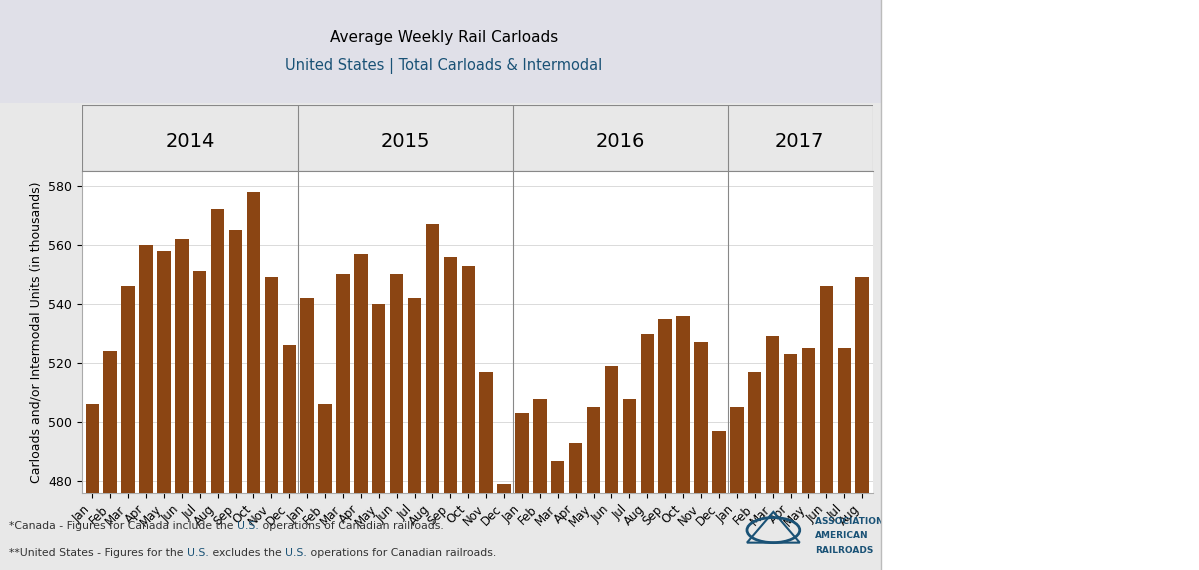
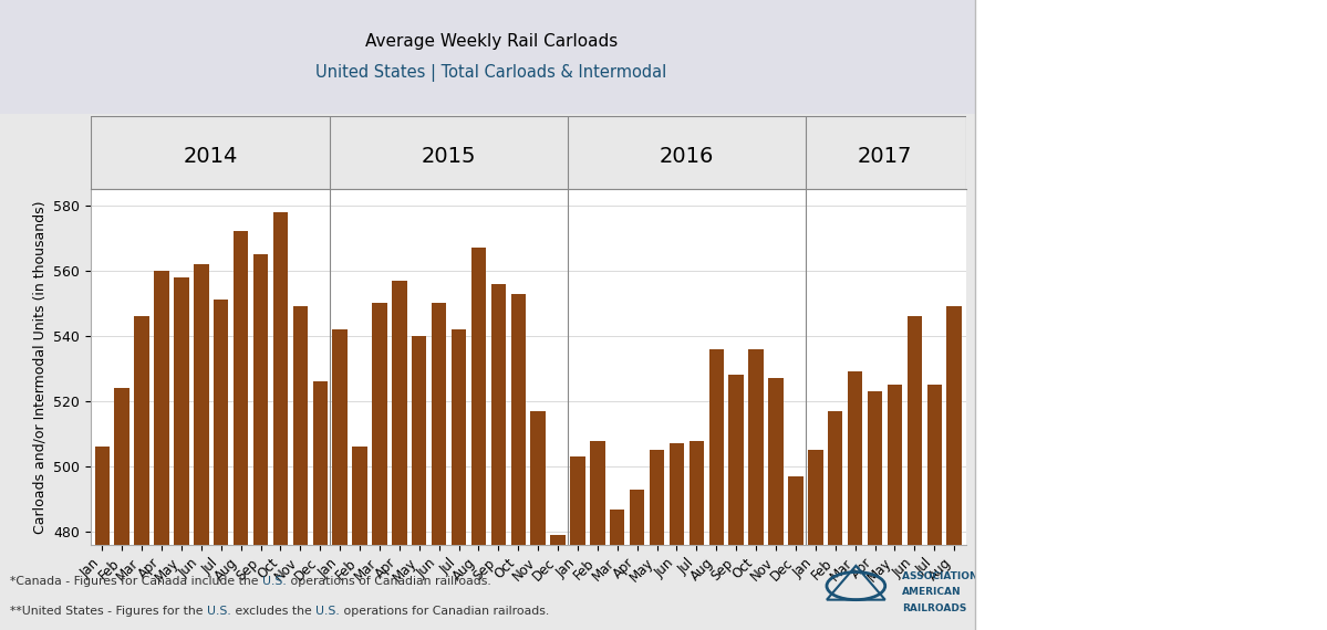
Jun: 519 -> 507
Aug: 530 -> 536
Sep: 535 -> 528
